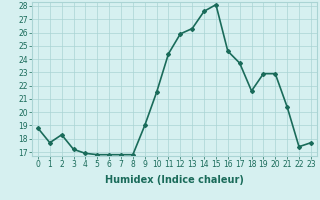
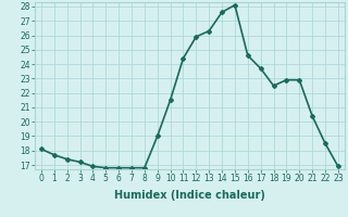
0: 18.8 -> 18.1
2: 18.3 -> 17.4
18: 21.6 -> 22.5
22: 17.4 -> 18.5
23: 17.7 -> 16.9
